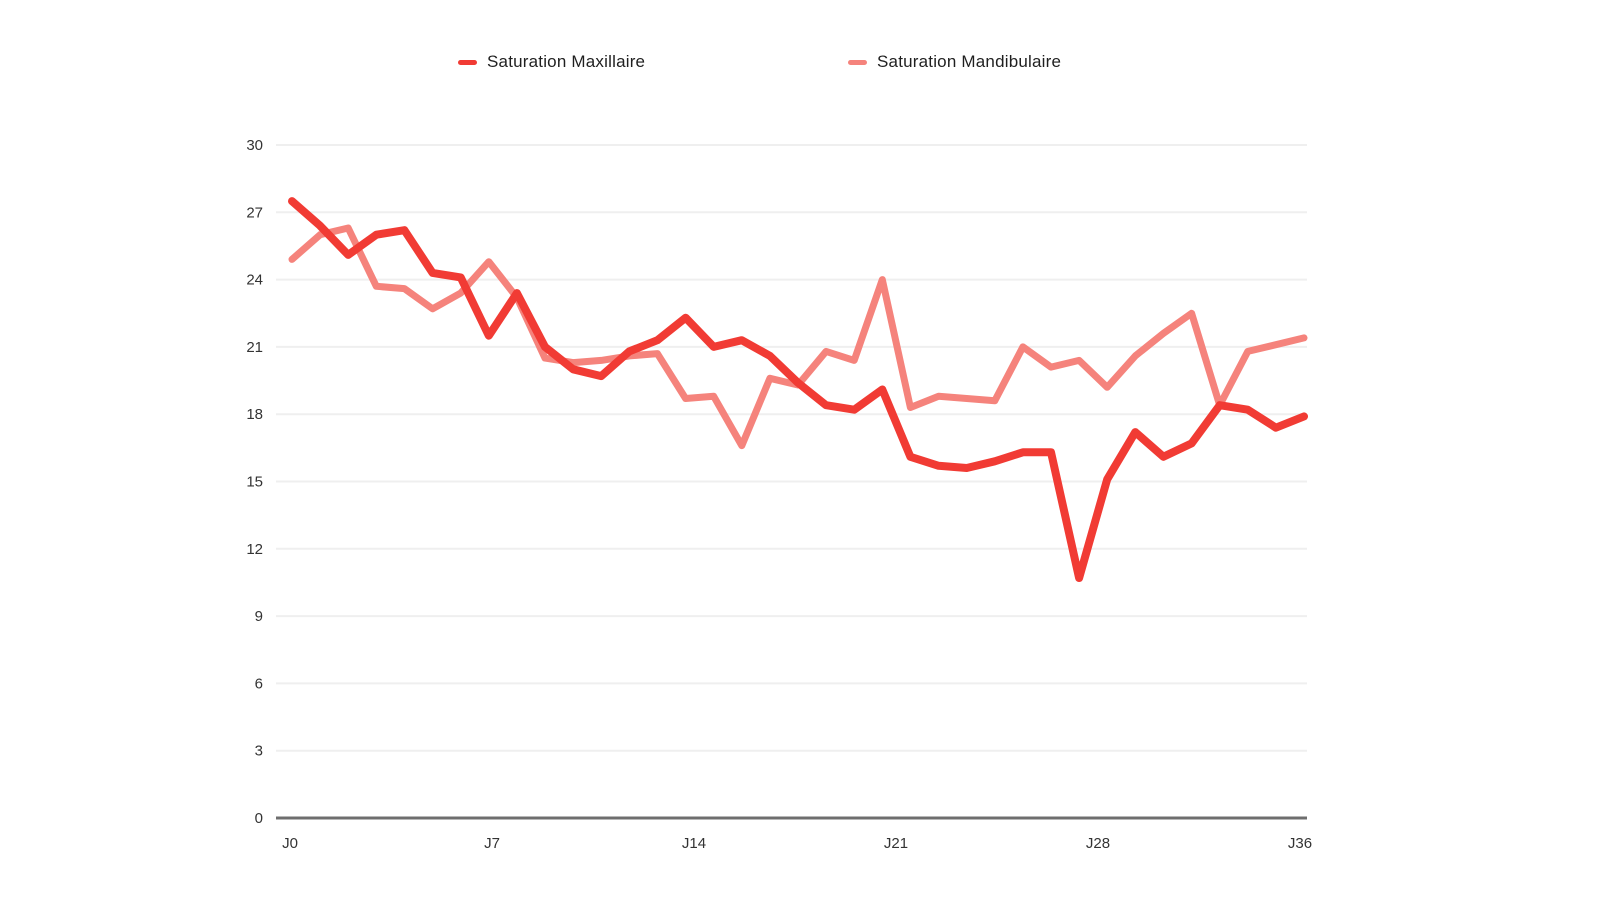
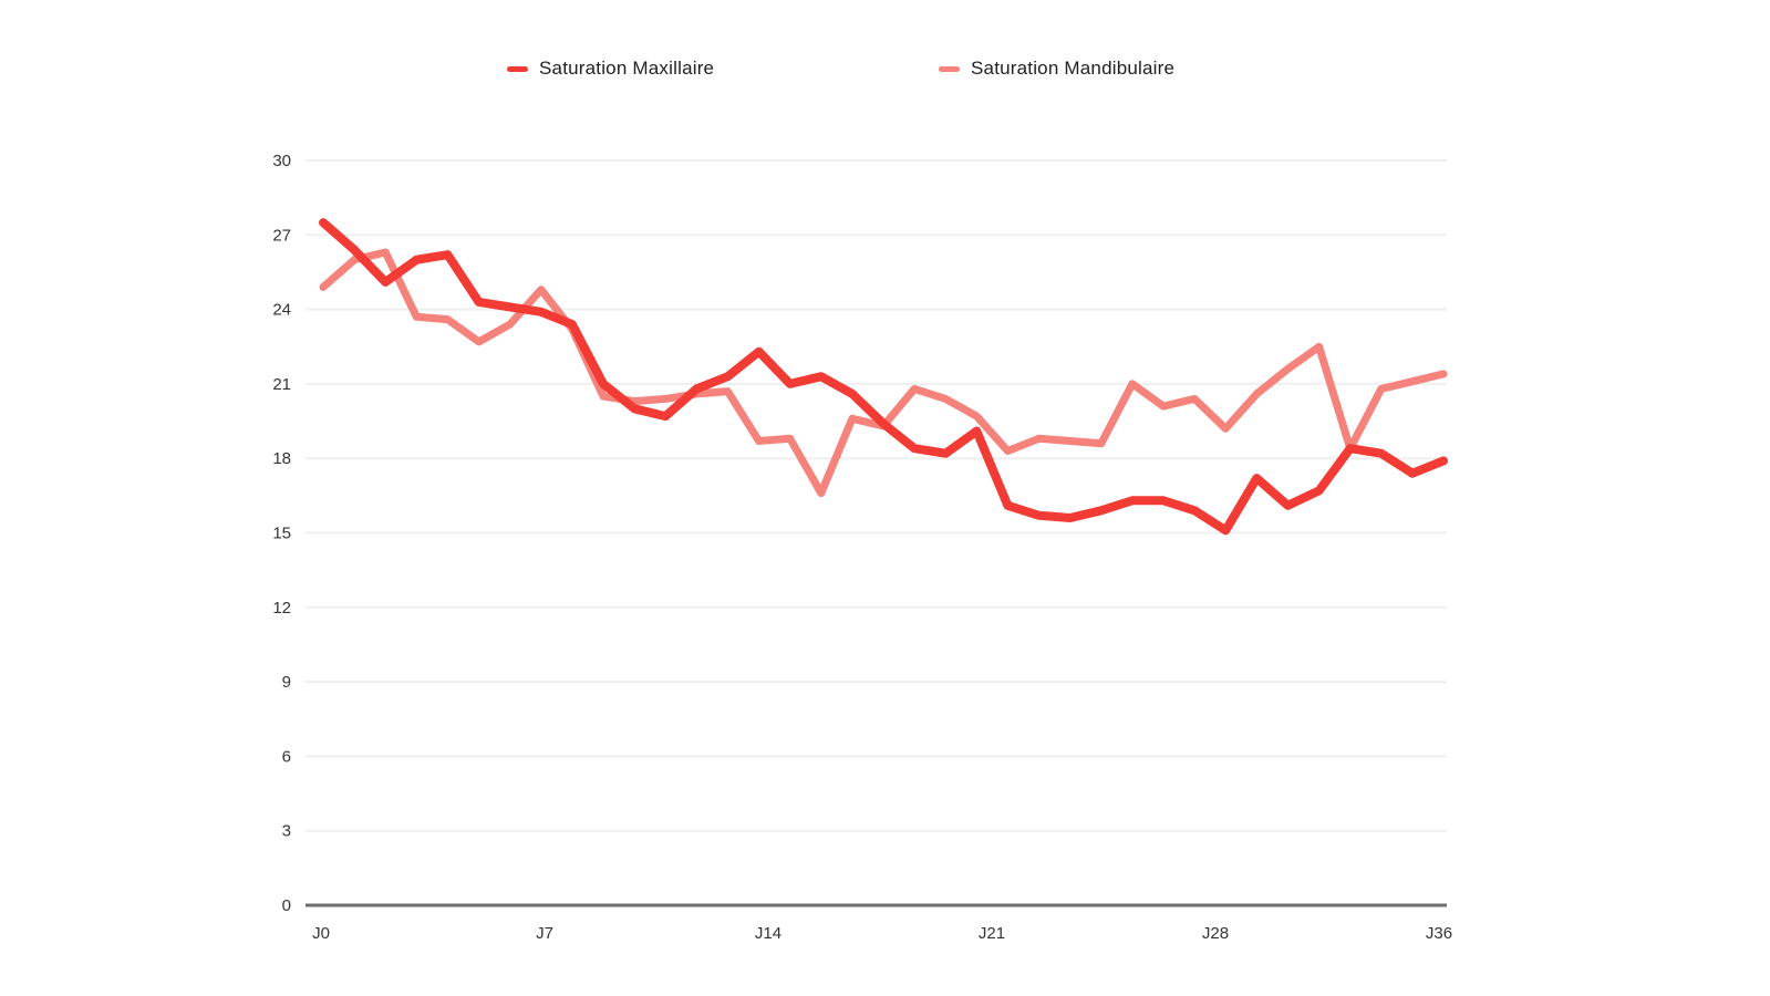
Saturation Maxillaire/J7: 21.5 -> 23.9
Saturation Mandibulaire/J21: 24.0 -> 19.7
Saturation Maxillaire/J28: 10.7 -> 15.9
